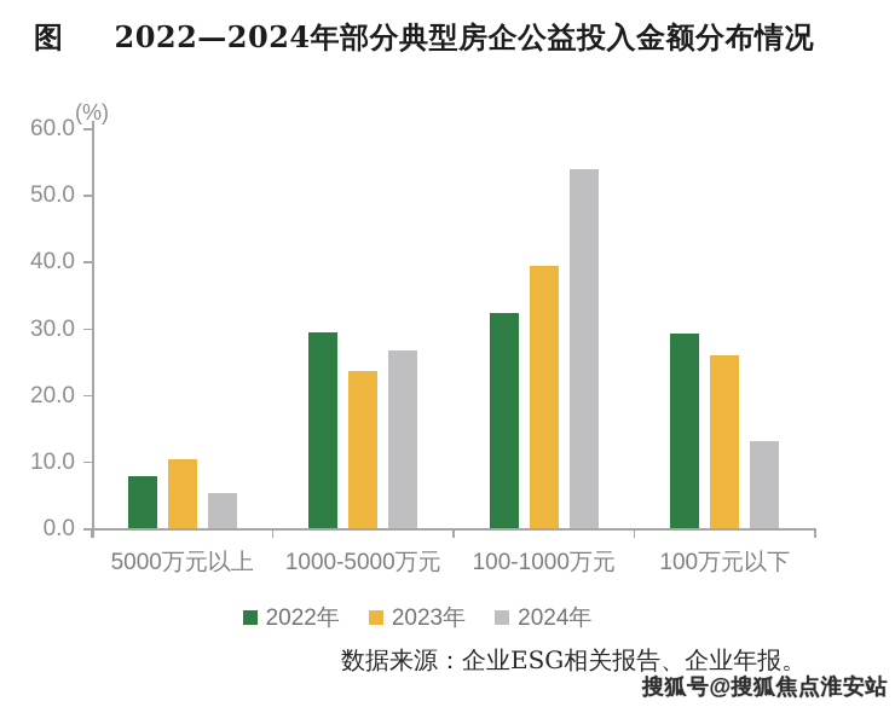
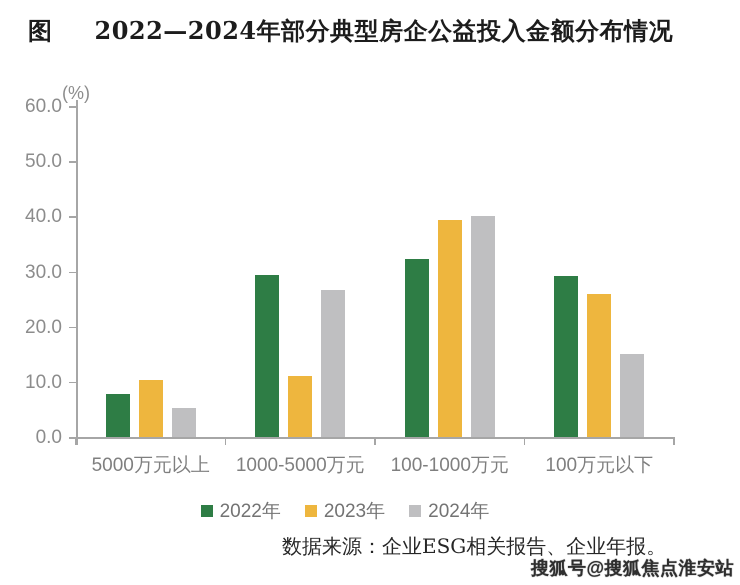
2023年/1000-5000万元: 24 -> 11
2024年/100-1000万元: 54 -> 40
2024年/100万元以下: 13 -> 15
